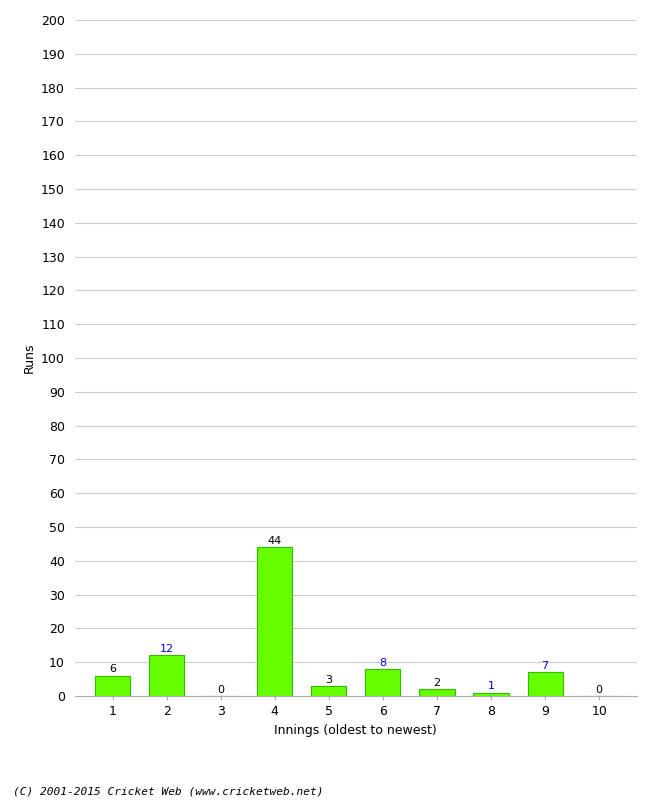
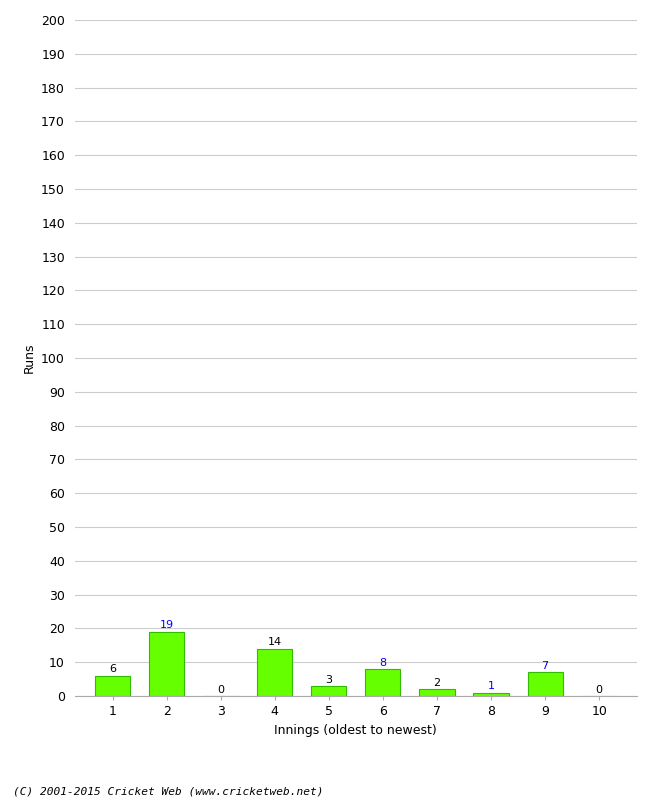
2: 12 -> 19
4: 44 -> 14
